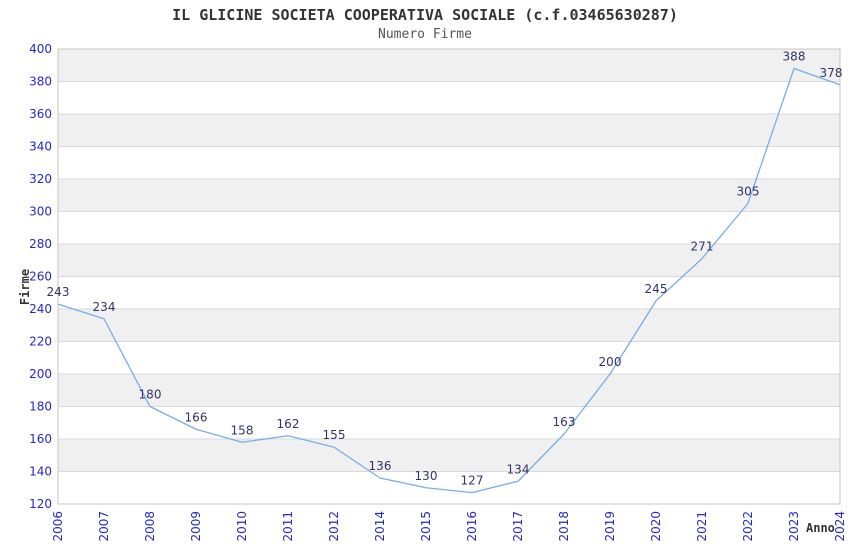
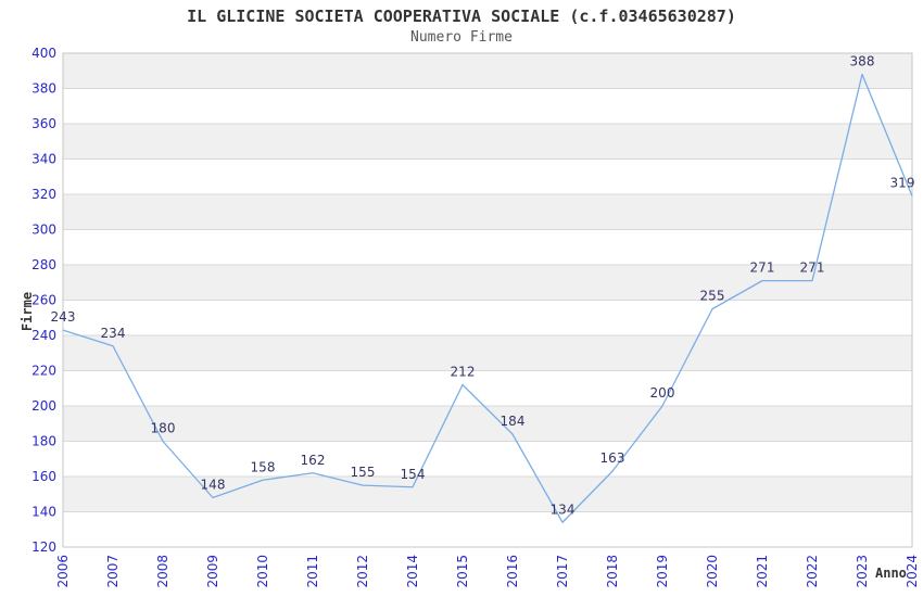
2009: 166 -> 148
2014: 136 -> 154
2015: 130 -> 212
2016: 127 -> 184
2020: 245 -> 255
2022: 305 -> 271
2024: 378 -> 319
